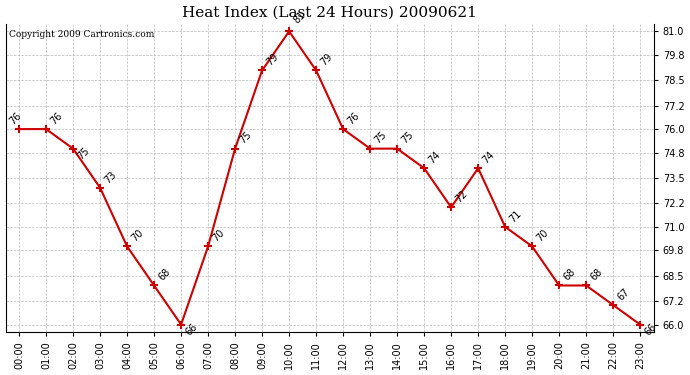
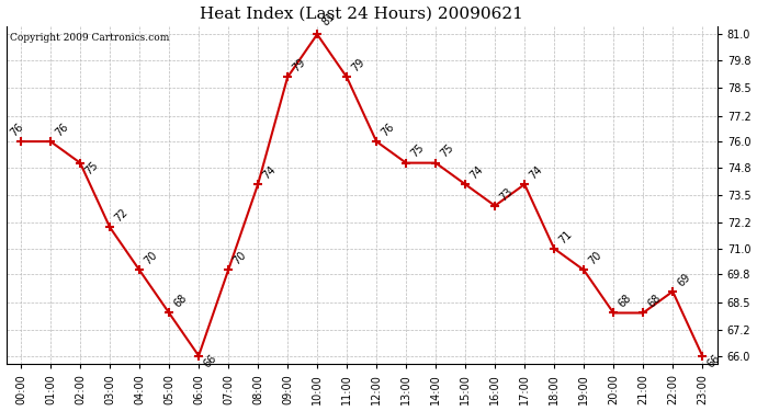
03:00: 73 -> 72
08:00: 75 -> 74
16:00: 72 -> 73
22:00: 67 -> 69
